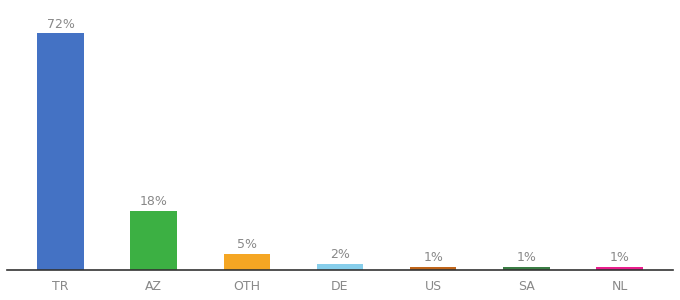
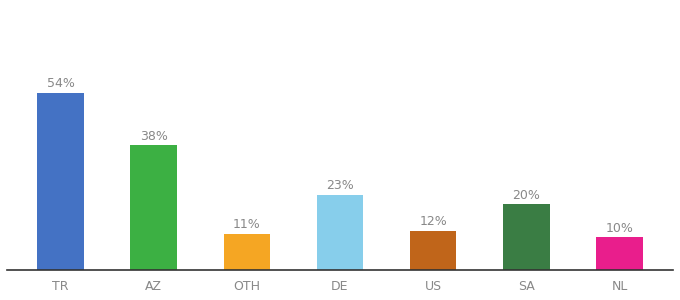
TR: 72% -> 54%
AZ: 18% -> 38%
OTH: 5% -> 11%
DE: 2% -> 23%
US: 1% -> 12%
SA: 1% -> 20%
NL: 1% -> 10%
